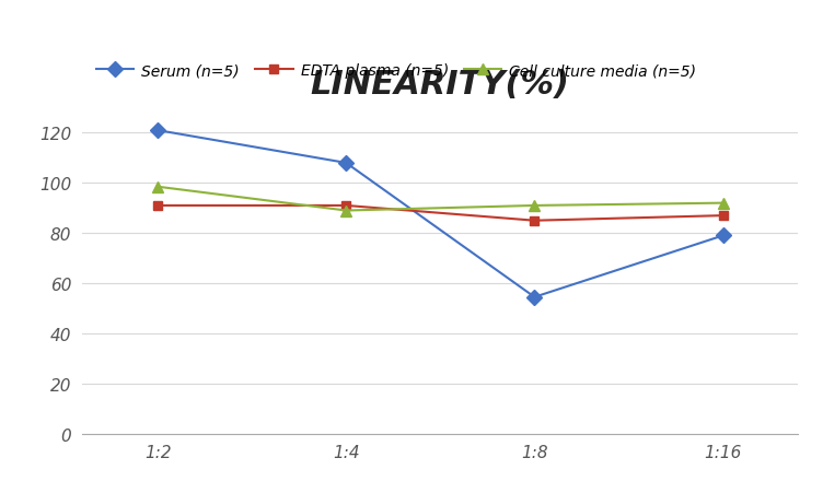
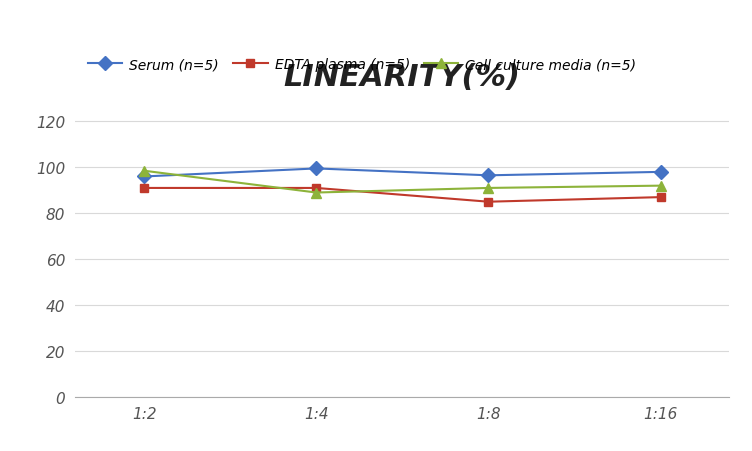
Serum (n=5)/1:2: 121.0 -> 96.0
Serum (n=5)/1:4: 108.0 -> 99.5
Serum (n=5)/1:8: 54.5 -> 96.5
Serum (n=5)/1:16: 79.0 -> 98.0
